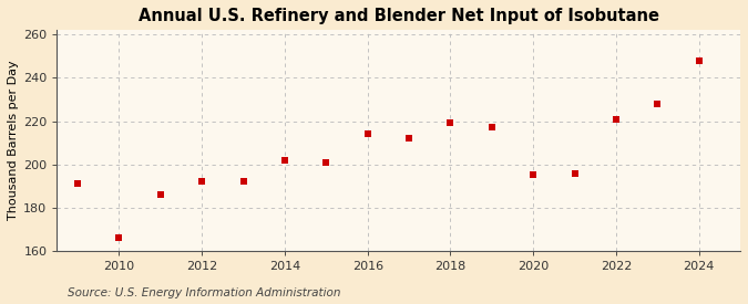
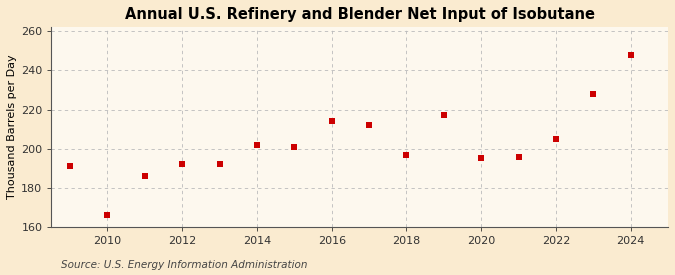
2018: 219 -> 197
2022: 221 -> 205
